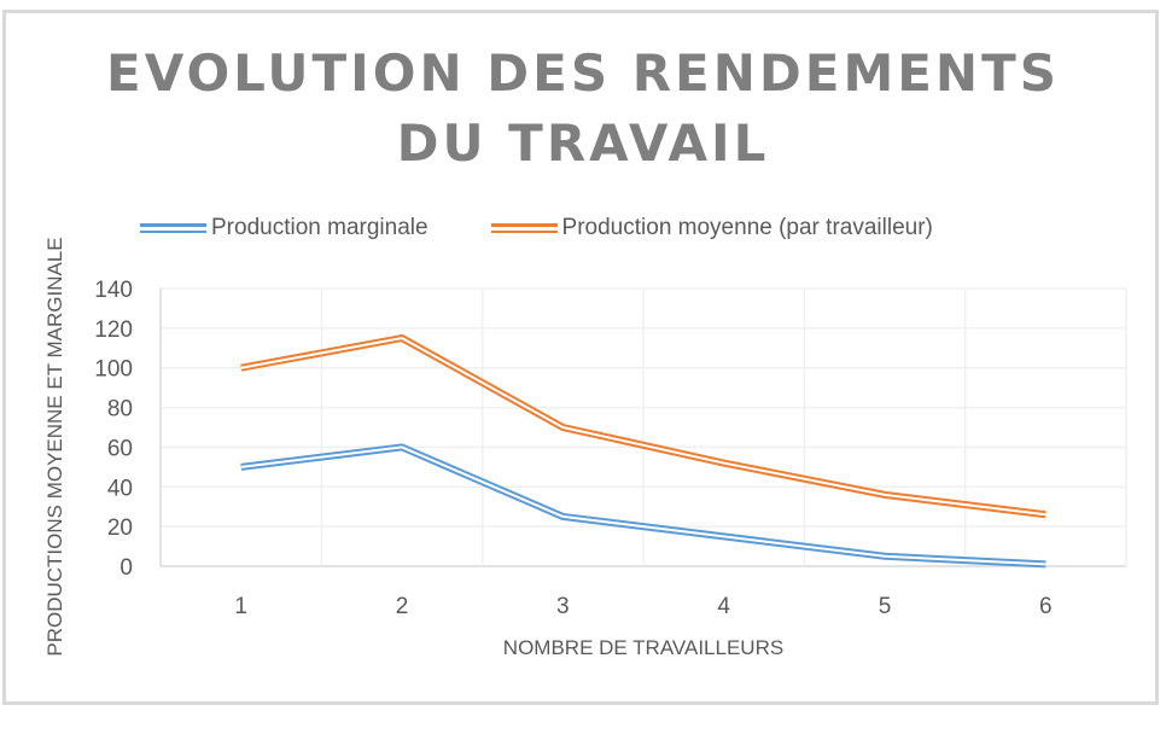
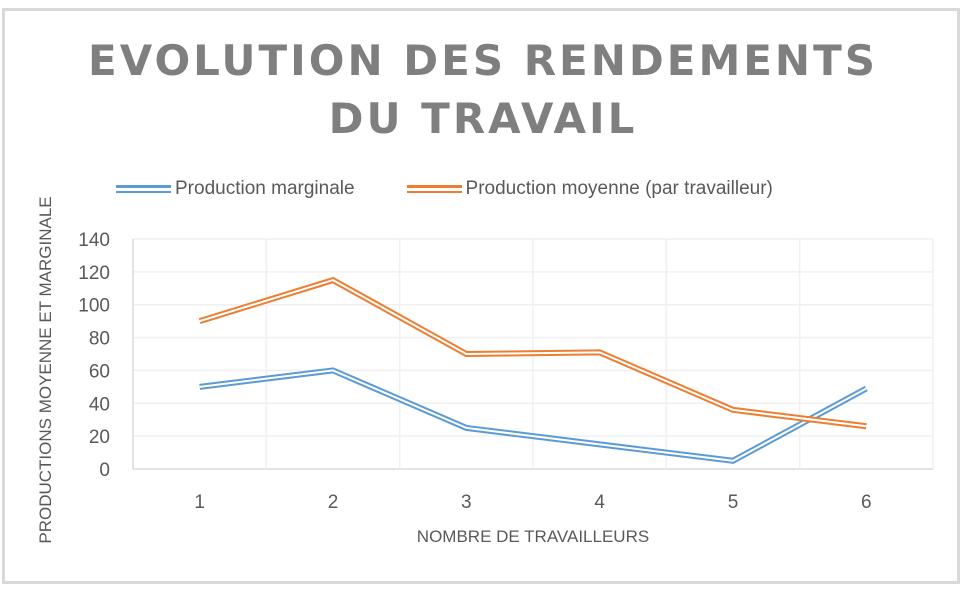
Production moyenne (par travailleur)/1: 100 -> 90
Production moyenne (par travailleur)/4: 52 -> 71
Production marginale/6: 1 -> 49
